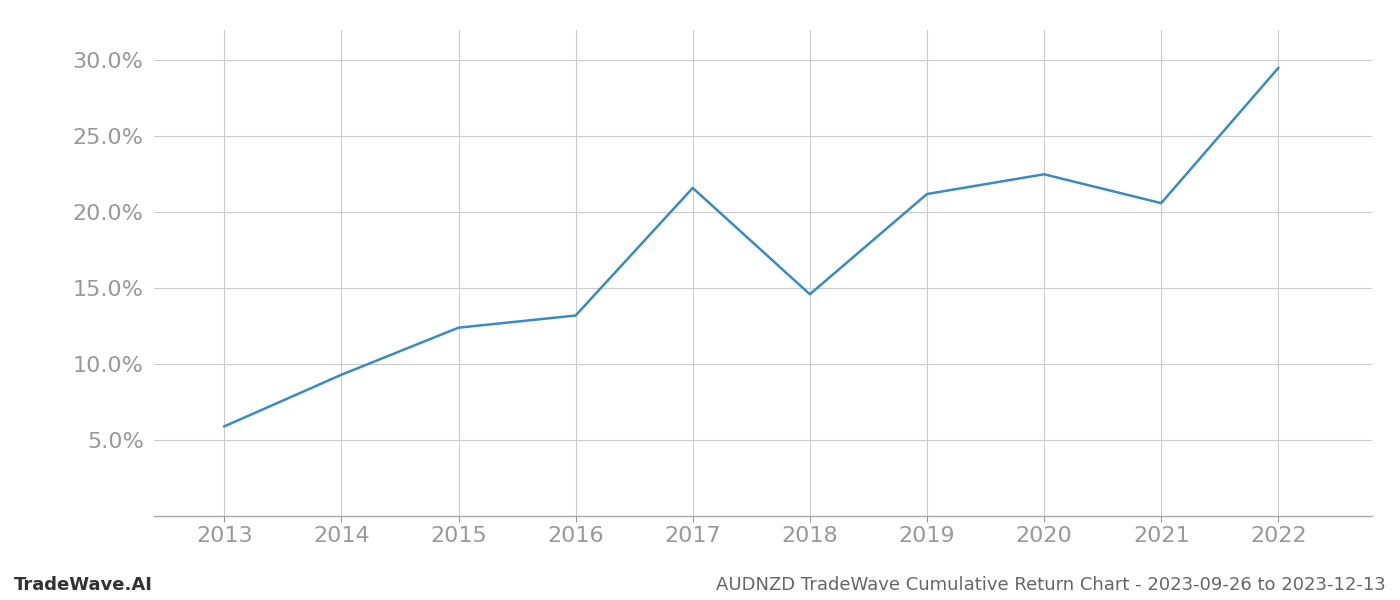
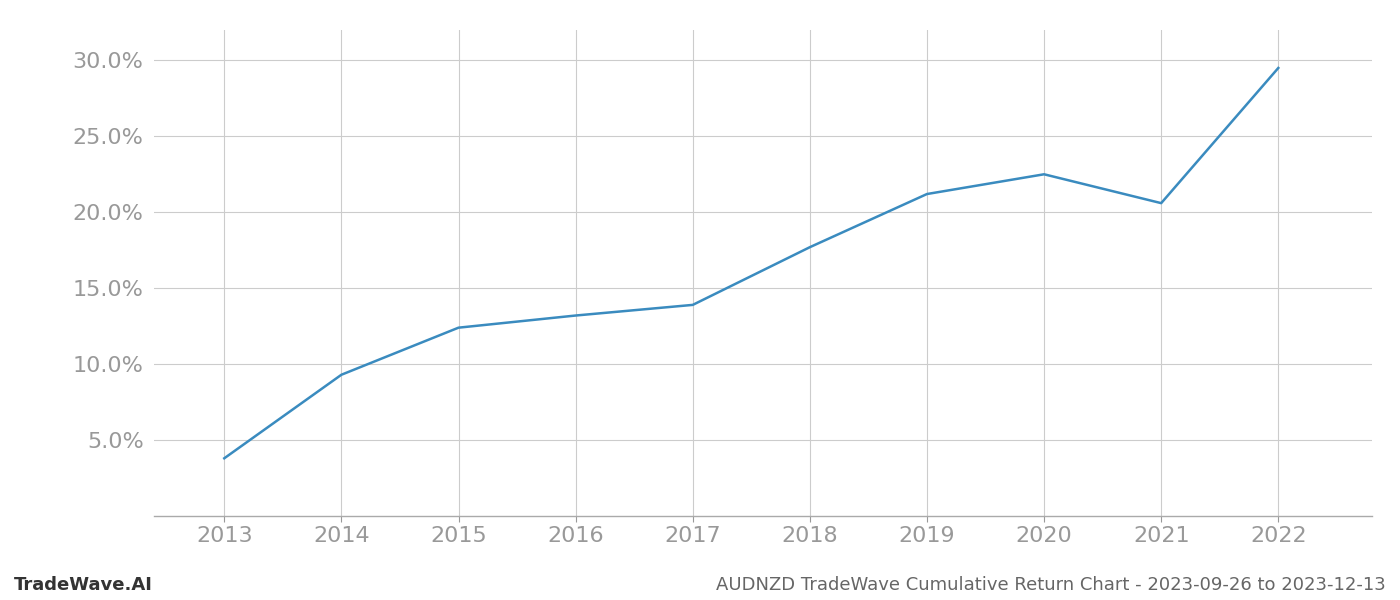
2013: 5.9% -> 3.8%
2017: 21.6% -> 13.9%
2018: 14.6% -> 17.7%
